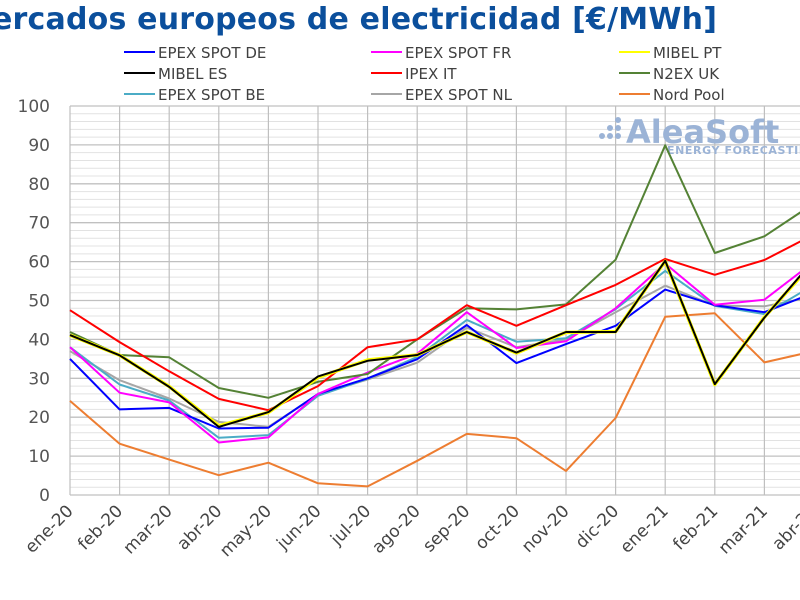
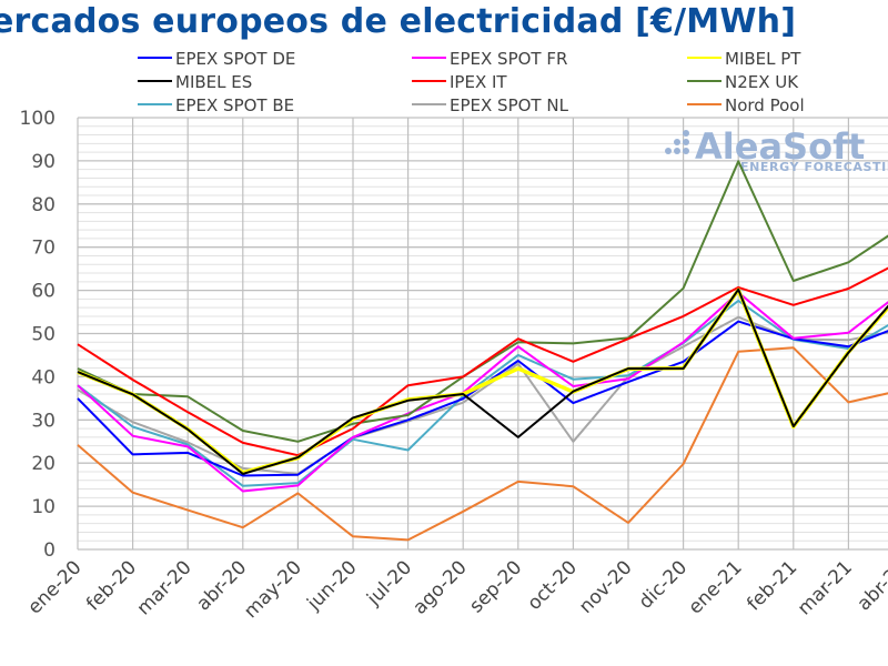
Nord Pool/may-20: 8 -> 13
EPEX SPOT BE/jul-20: 30 -> 23
MIBEL ES/sep-20: 42 -> 26
EPEX SPOT NL/oct-20: 38 -> 25
